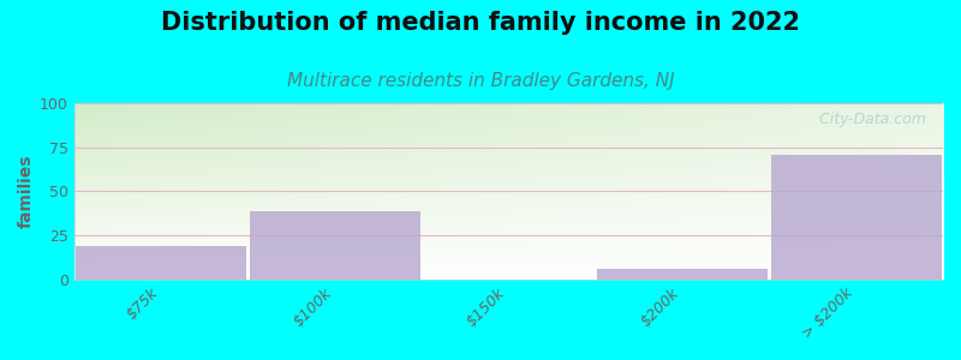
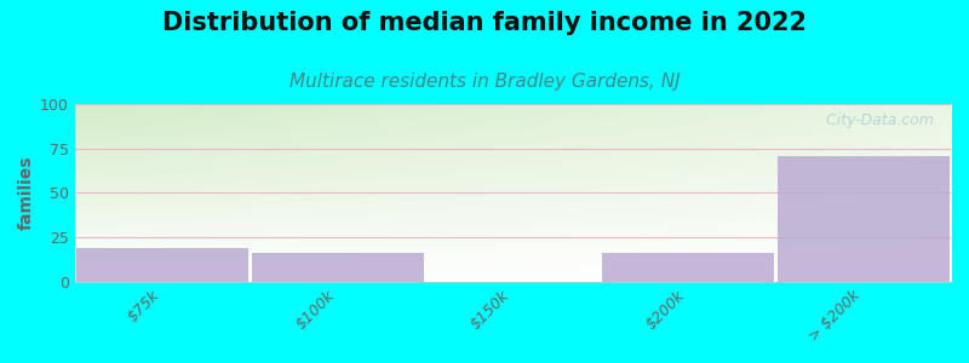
$100k: 39 -> 16
$200k: 6 -> 16
